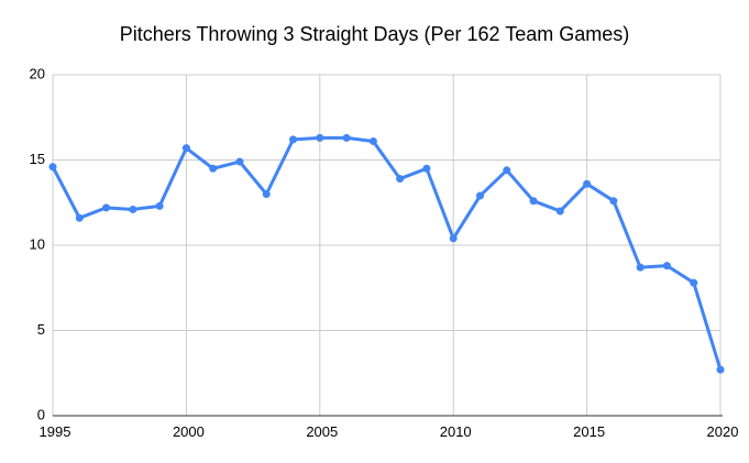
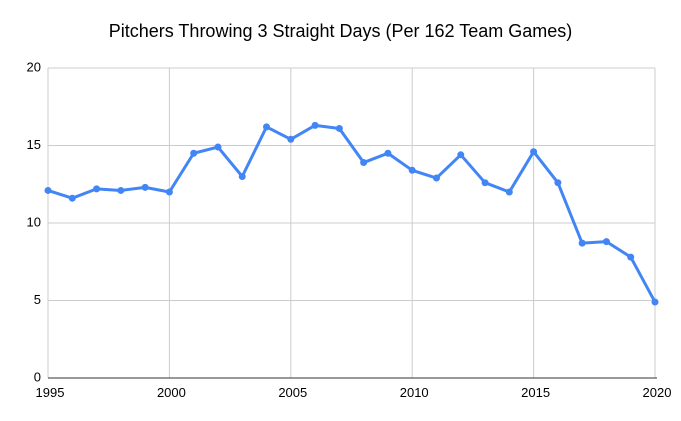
1995: 14.6 -> 12.1
2000: 15.7 -> 12.0
2005: 16.3 -> 15.4
2010: 10.4 -> 13.4
2015: 13.6 -> 14.6
2020: 2.7 -> 4.9
